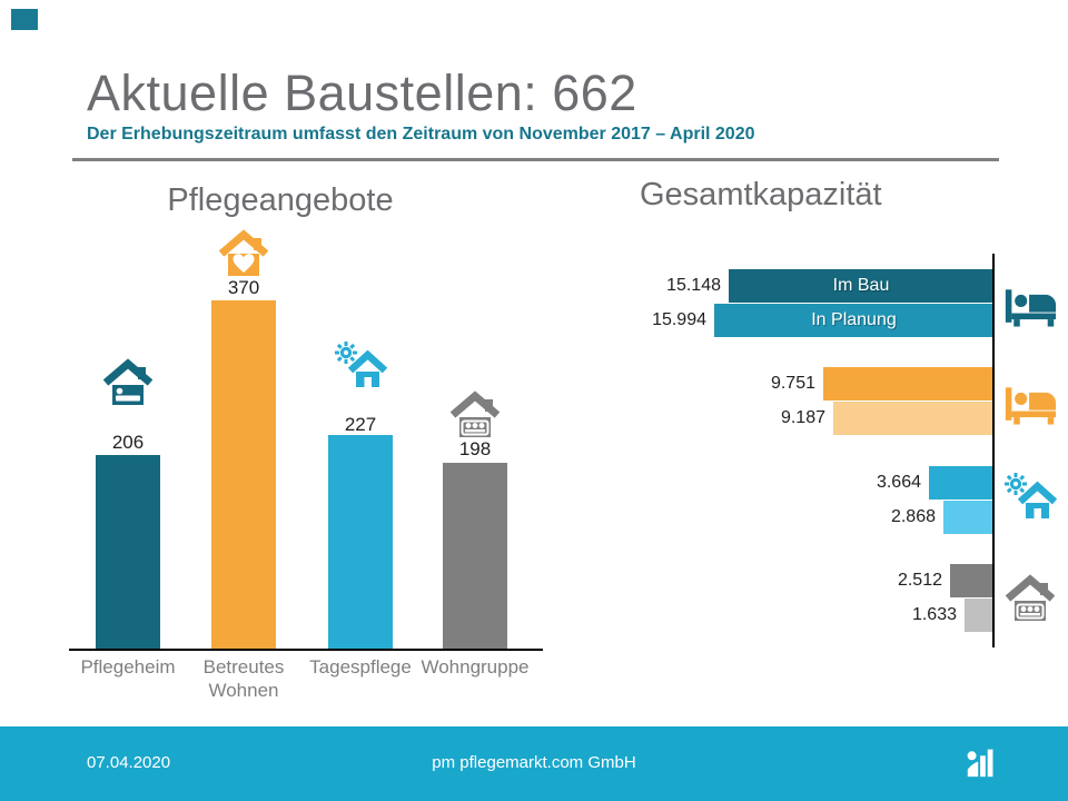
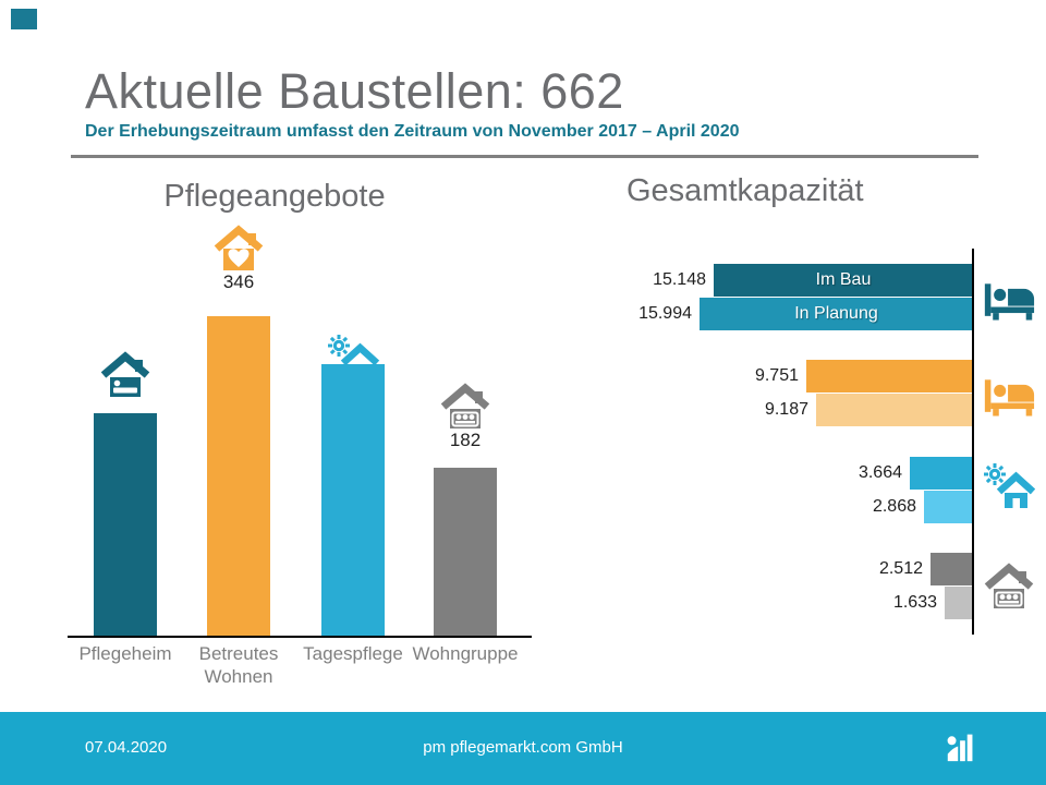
Pflegeangebote/Pflegeheim: 206 -> 241
Pflegeangebote/Betreutes Wohnen: 370 -> 346
Pflegeangebote/Tagespflege: 227 -> 294
Pflegeangebote/Wohngruppe: 198 -> 182
